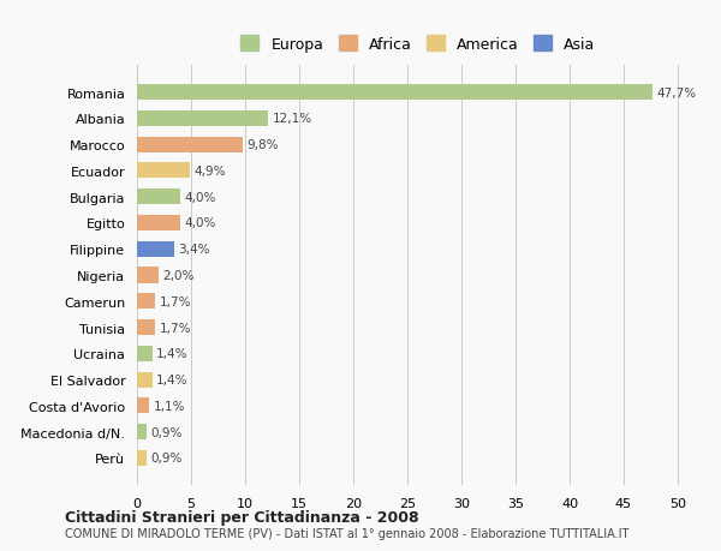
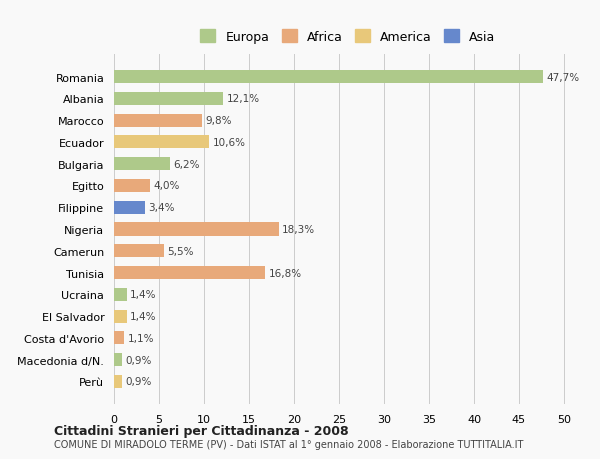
Ecuador: 4,9% -> 10,6%
Bulgaria: 4,0% -> 6,2%
Nigeria: 2,0% -> 18,3%
Camerun: 1,7% -> 5,5%
Tunisia: 1,7% -> 16,8%
